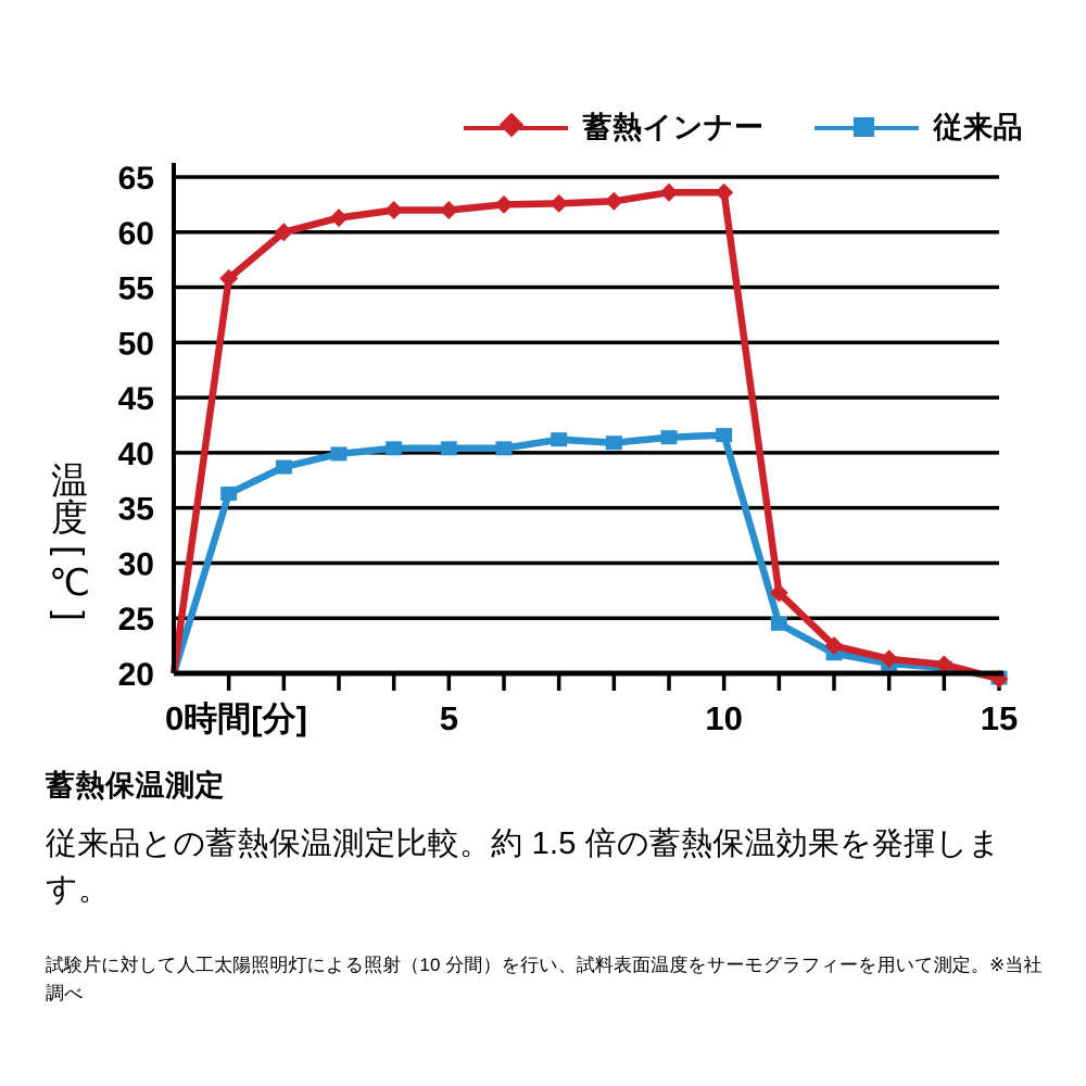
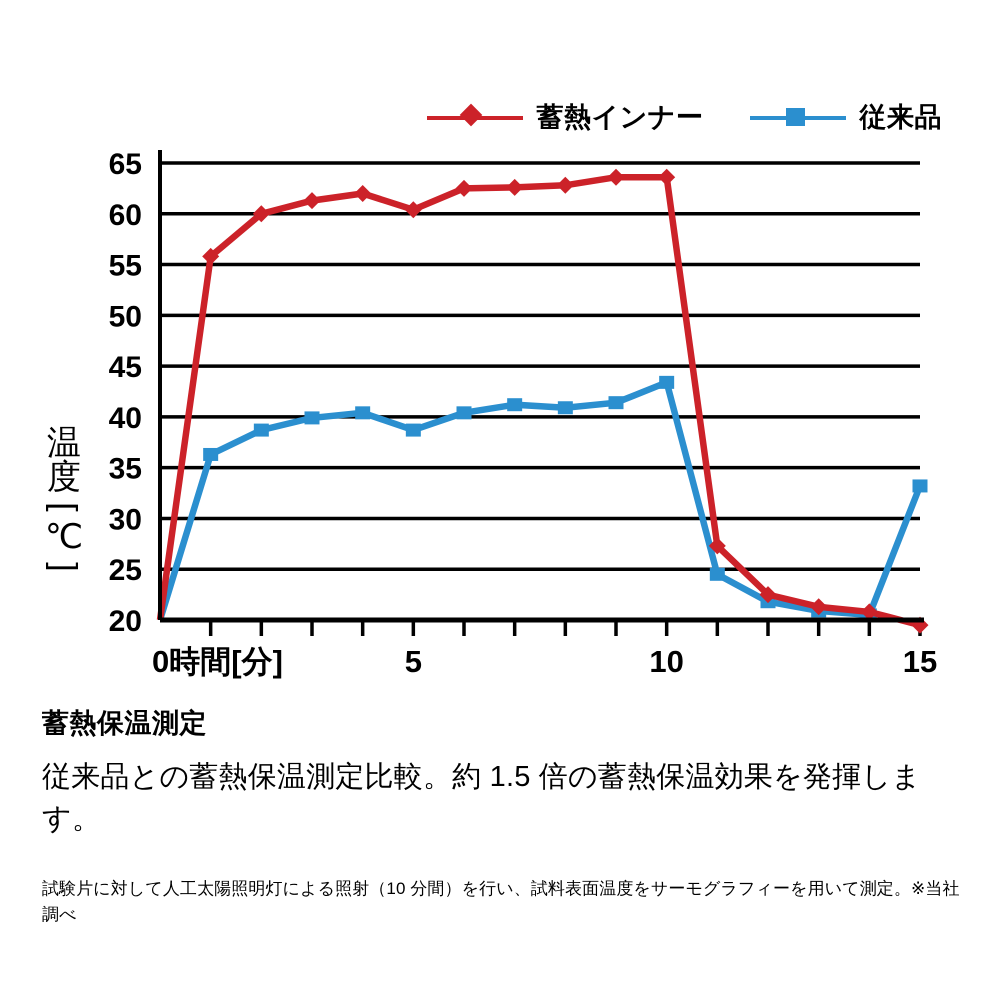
蓄熱インナー/5: 62.0 -> 60.4
従来品/5: 40.4 -> 38.7
従来品/10: 41.6 -> 43.4
従来品/15: 19.6 -> 33.2
